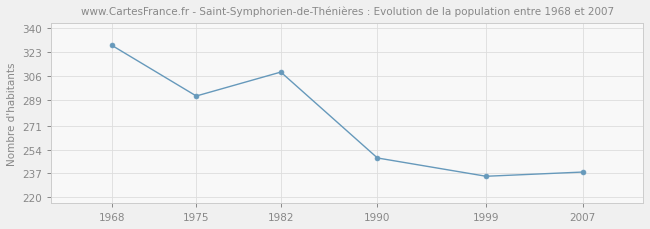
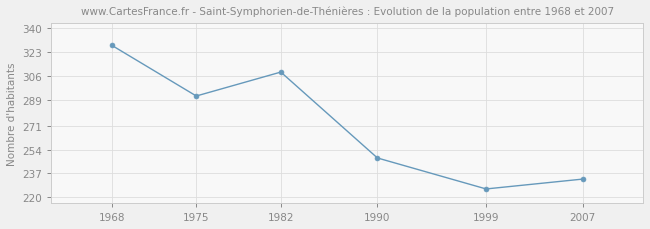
1999: 235 -> 226
2007: 238 -> 233
